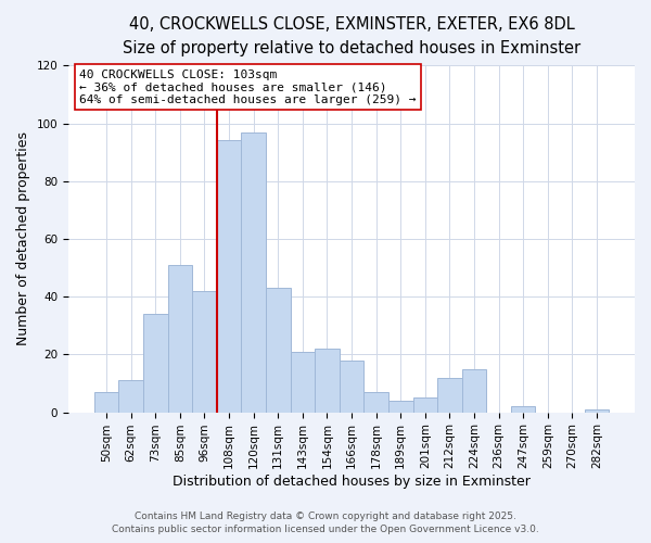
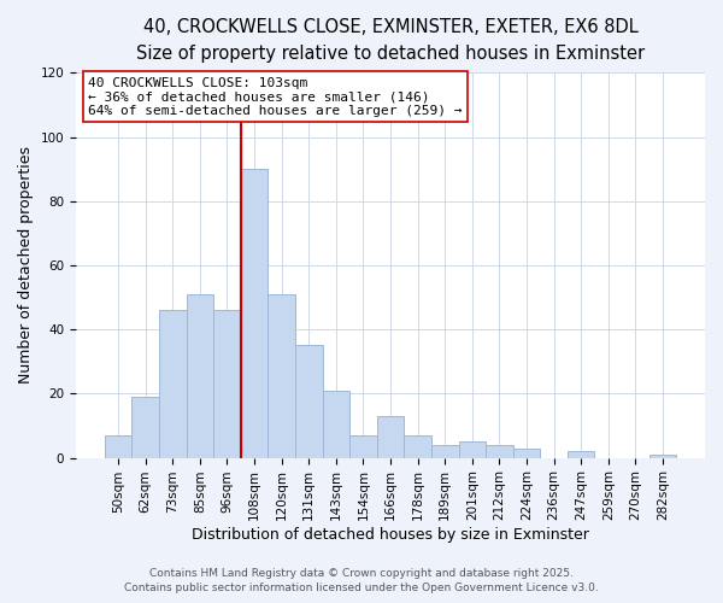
62sqm: 11 -> 19
73sqm: 34 -> 46
96sqm: 42 -> 46
108sqm: 94 -> 90
120sqm: 97 -> 51
131sqm: 43 -> 35
154sqm: 22 -> 7
166sqm: 18 -> 13
212sqm: 12 -> 4
224sqm: 15 -> 3
